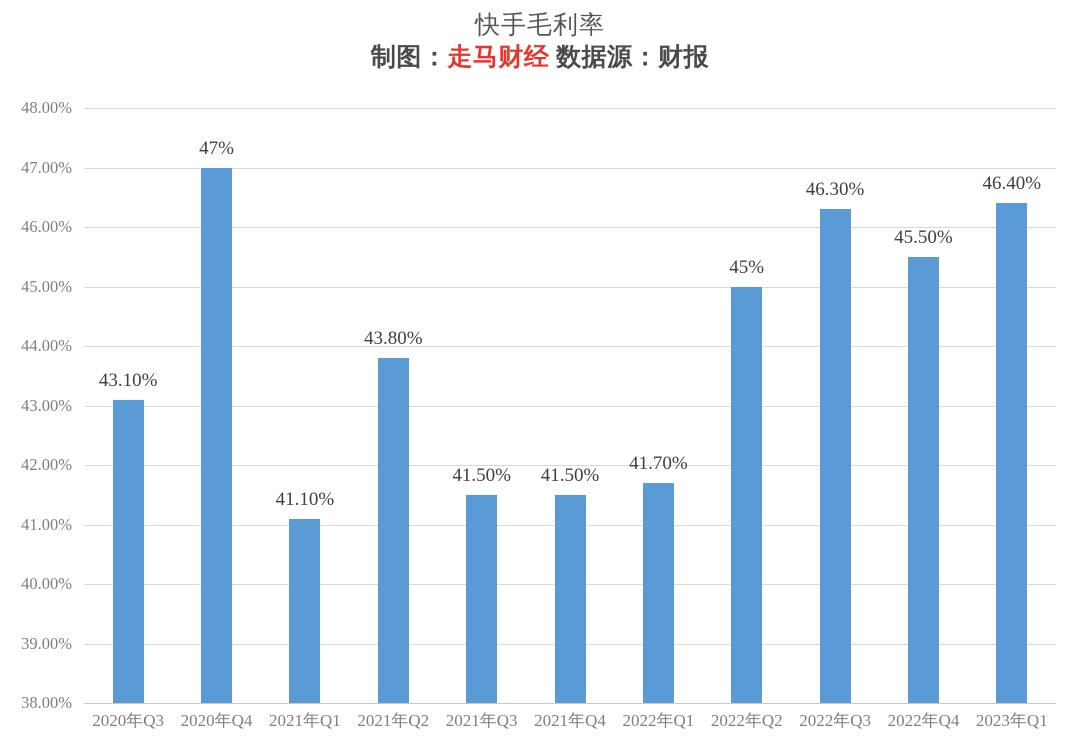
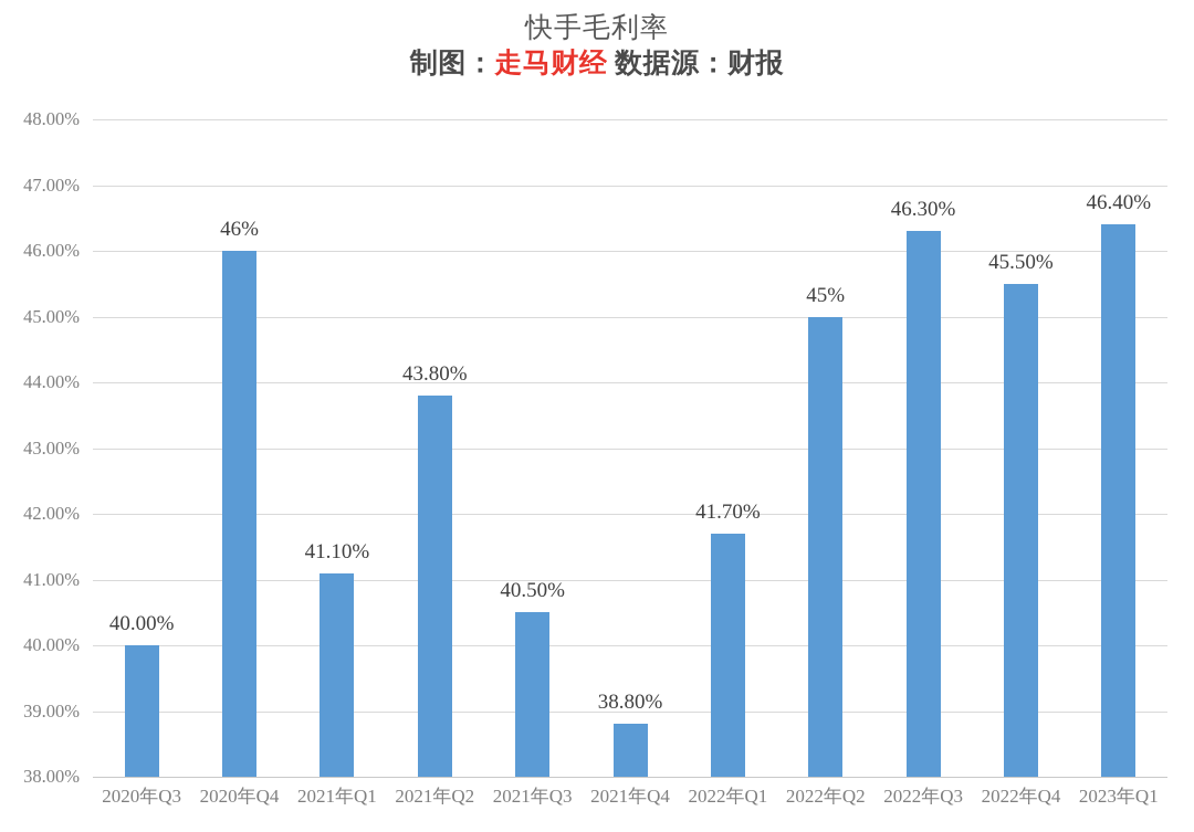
2020年Q3: 43.10% -> 40.00%
2020年Q4: 47% -> 46%
2021年Q3: 41.50% -> 40.50%
2021年Q4: 41.50% -> 38.80%
